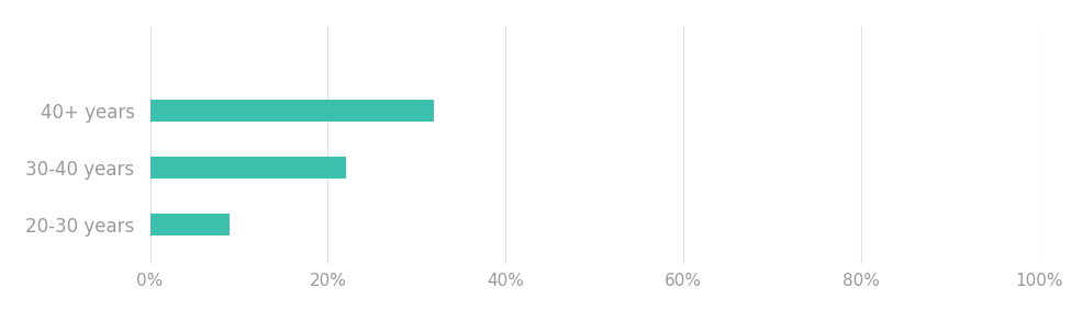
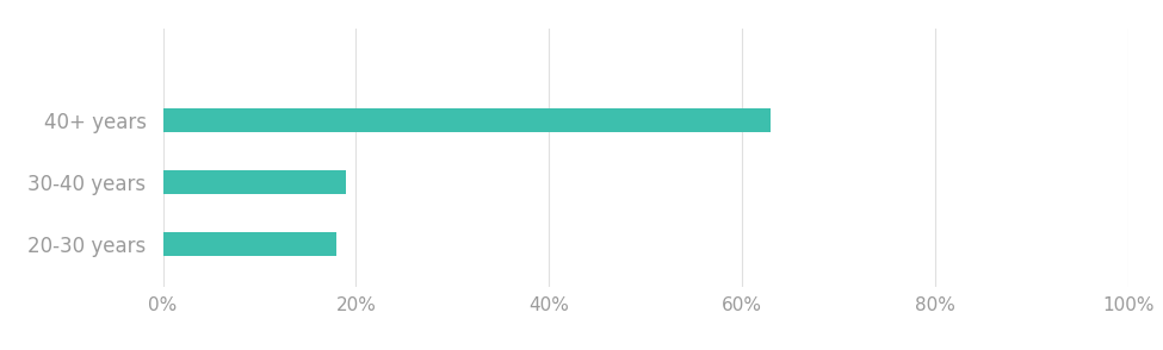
40+ years: 32% -> 63%
30-40 years: 22% -> 19%
20-30 years: 9% -> 18%
